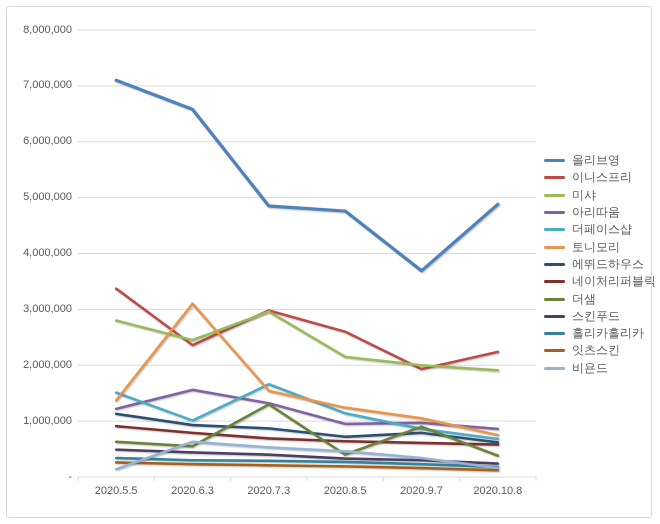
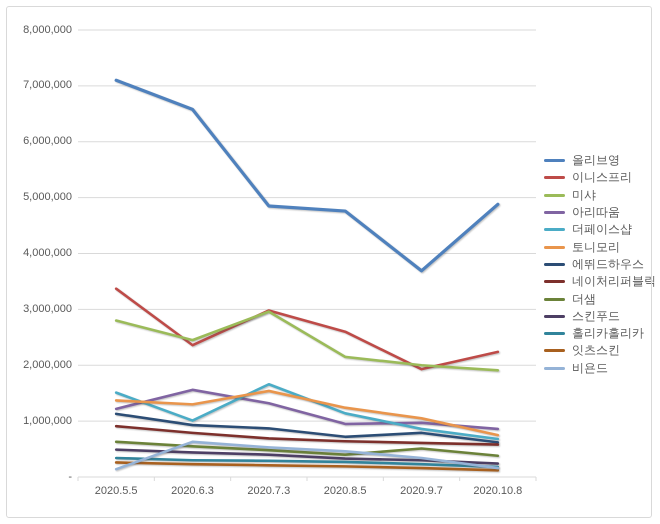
토니모리/2020.6.3: 3100000 -> 1300000
더샘/2020.7.3: 1300000 -> 500000
더샘/2020.9.7: 900000 -> 500000
